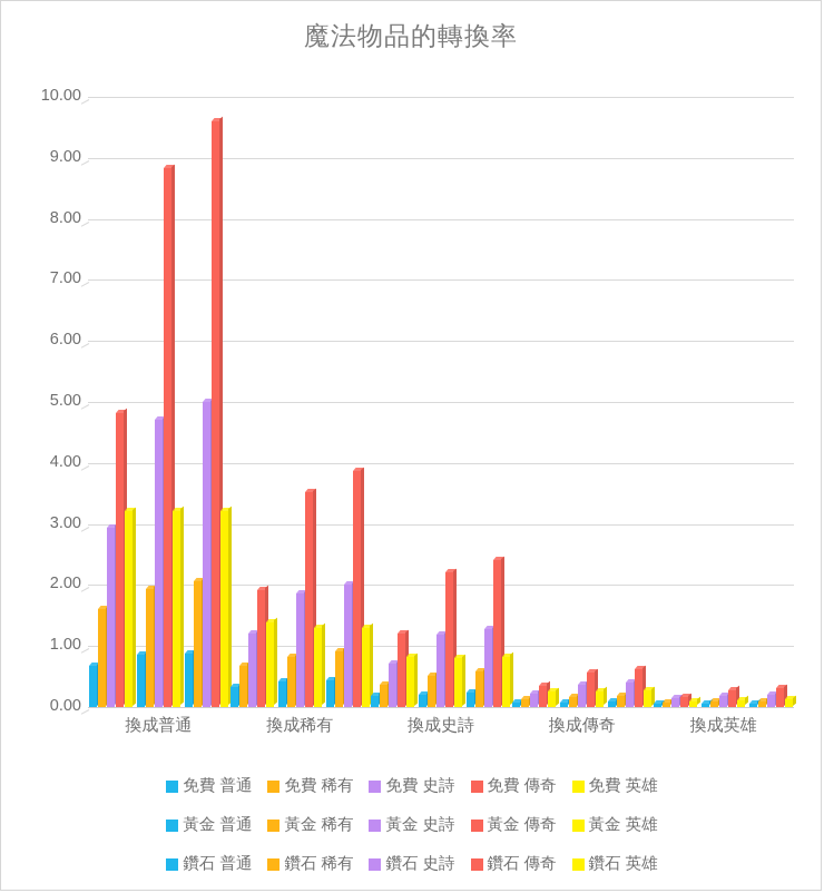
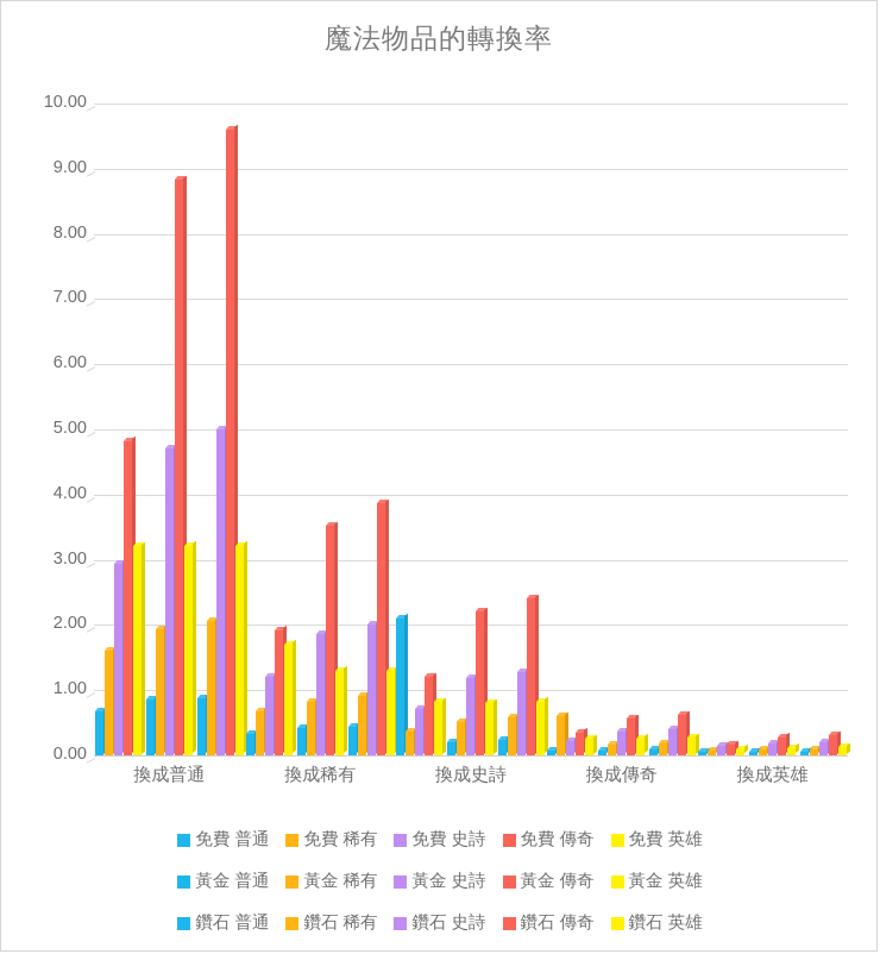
免費 英雄/換成稀有: 1.4 -> 1.7
免費 普通/換成史詩: 0.2 -> 2.1
免費 稀有/換成傳奇: 0.1 -> 0.6
